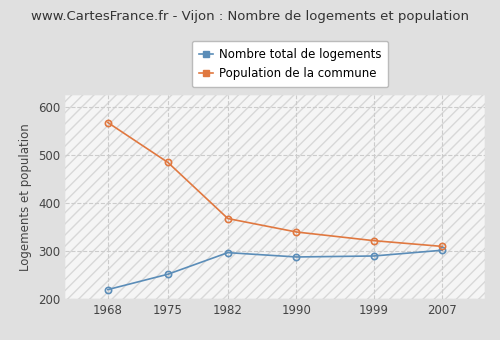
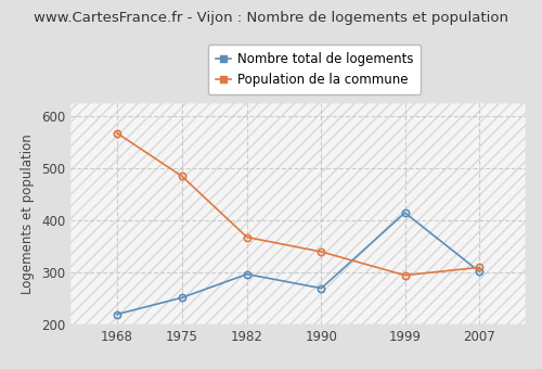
Nombre total de logements/1990: 288 -> 270
Nombre total de logements/1999: 290 -> 415
Population de la commune/1999: 322 -> 295
